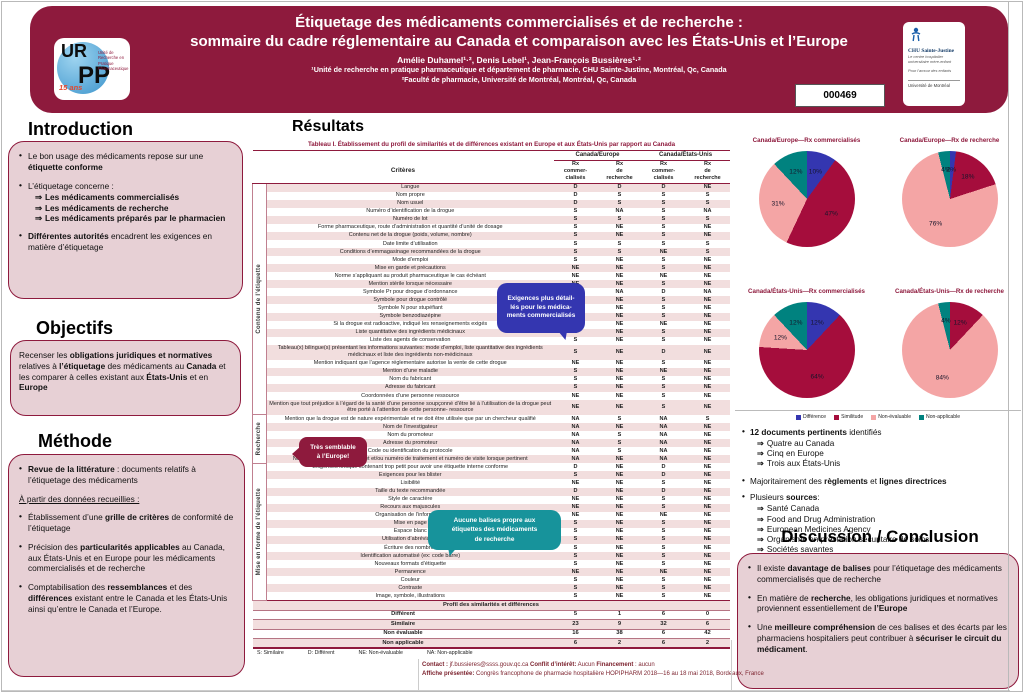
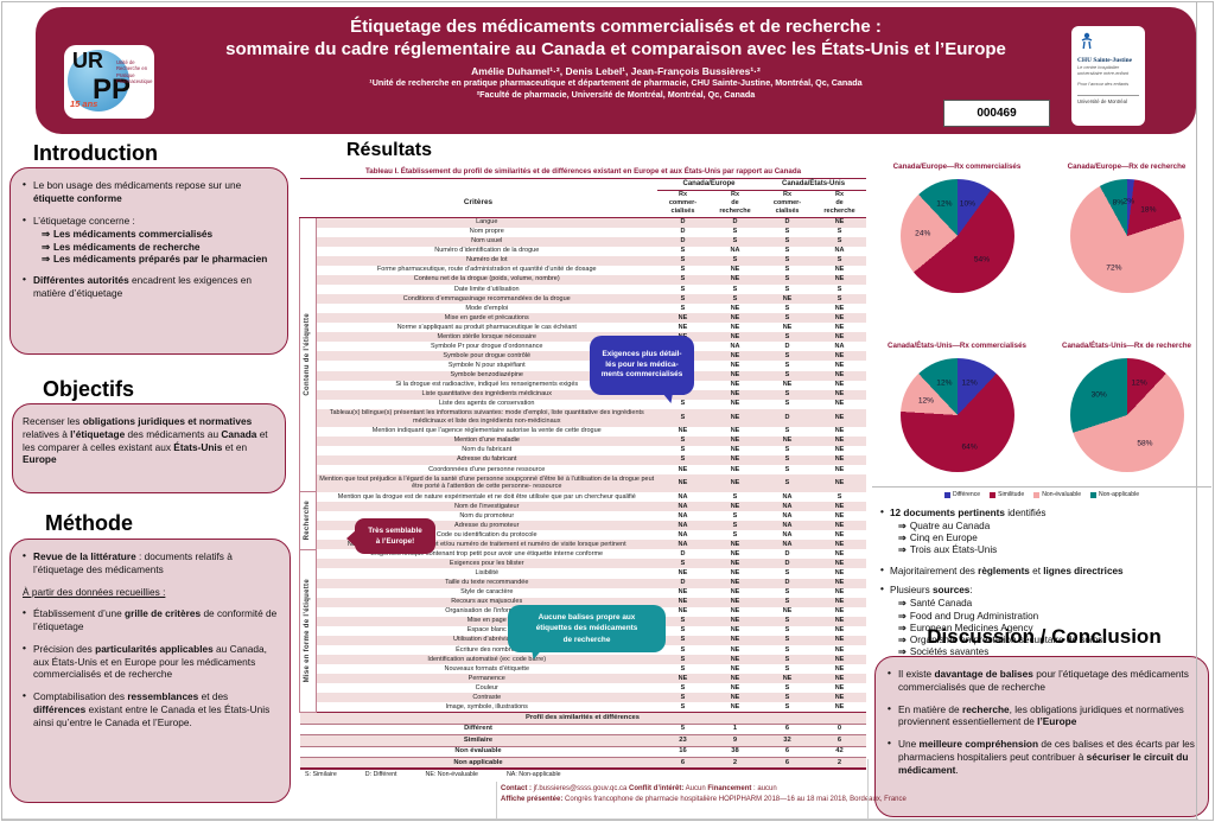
Canada/Europe—Rx commercialisés/Similitude: 47% -> 54%
Canada/Europe—Rx commercialisés/Non-évaluable: 31% -> 24%
Canada/Europe—Rx de recherche/Non-évaluable: 76% -> 72%
Canada/Europe—Rx de recherche/Non-applicable: 4% -> 8%
Canada/États-Unis—Rx de recherche/Non-évaluable: 84% -> 58%
Canada/États-Unis—Rx de recherche/Non-applicable: 4% -> 30%
